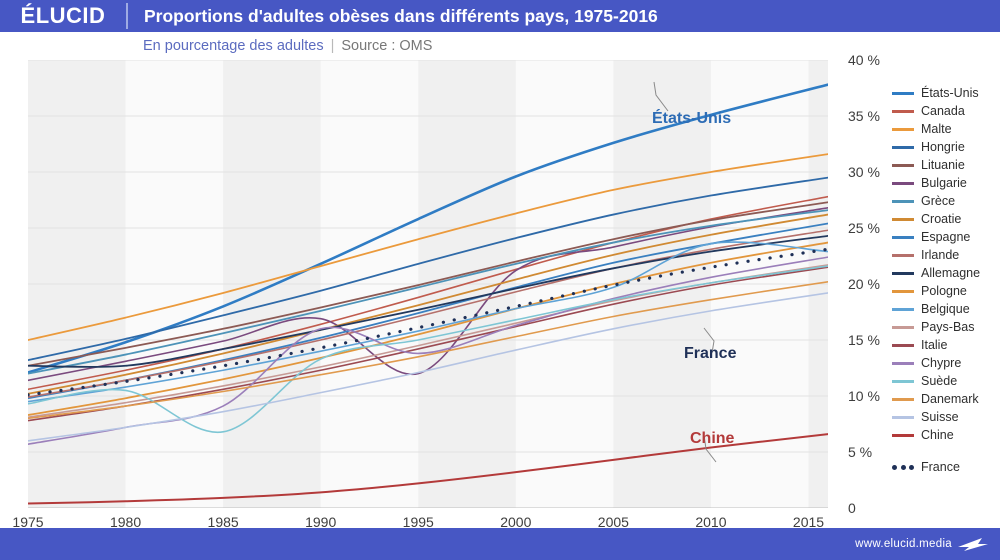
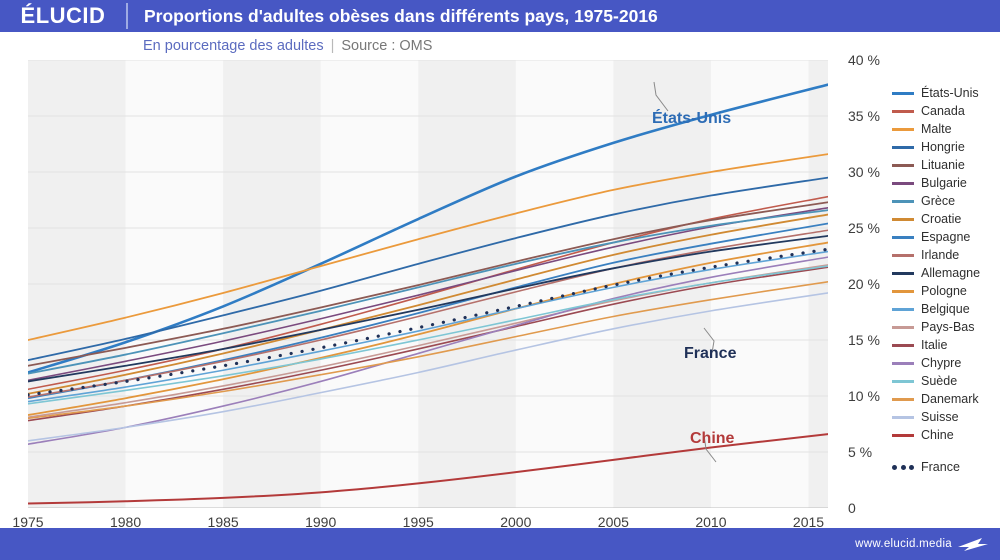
Allemagne/1975: 12.7% -> 11.3%
Suède/1985: 6.8% -> 11.8%
Chypre/1990: 16.0% -> 11.3%
Bulgarie/1995: 12.0% -> 19.0%
Belgique/2010: 23.6% -> 21.3%
